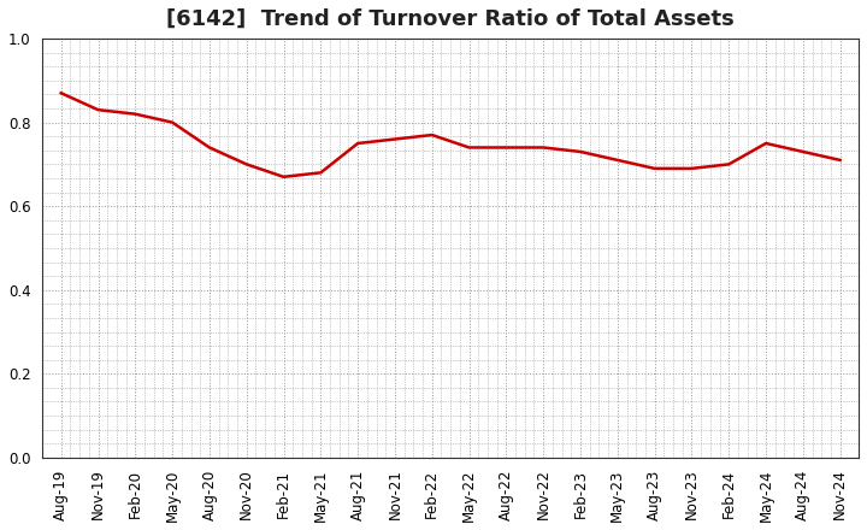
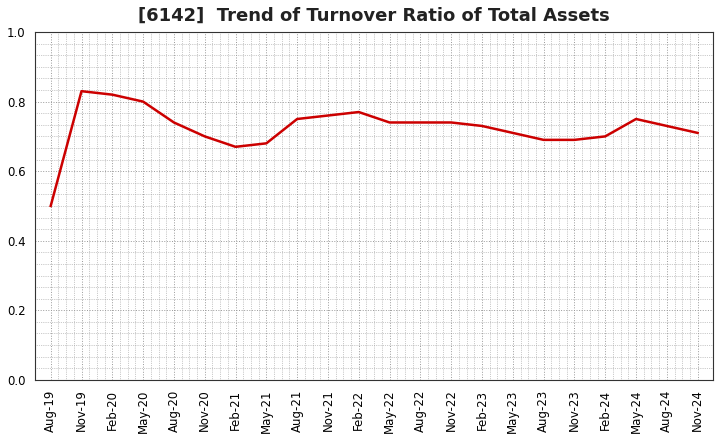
Aug-19: 0.87 -> 0.50
